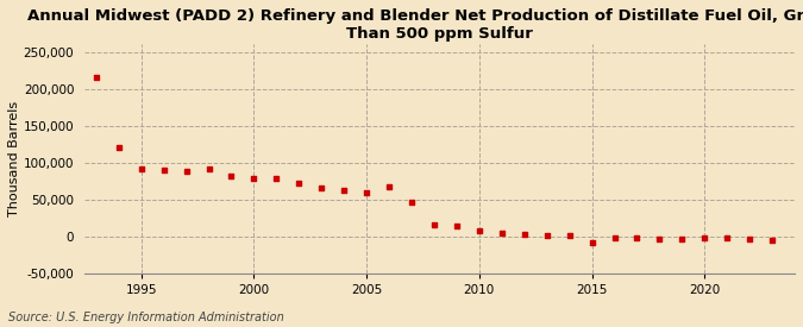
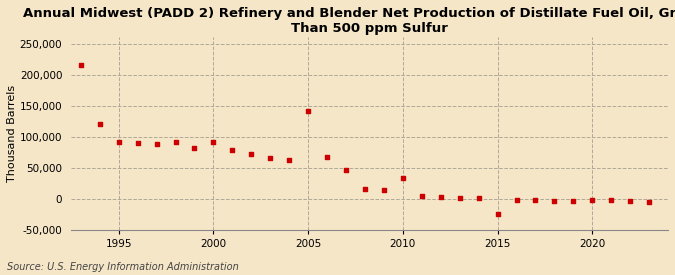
2000: 79,000 -> 92,000
2005: 60,000 -> 142,000
2010: 7,000 -> 34,000
2015: -8,000 -> -24,000
